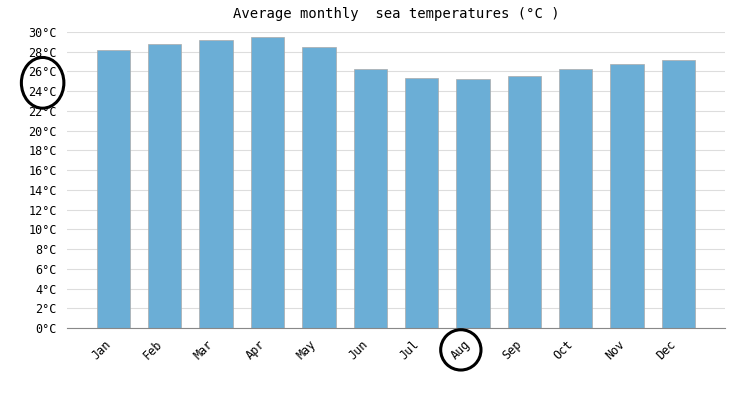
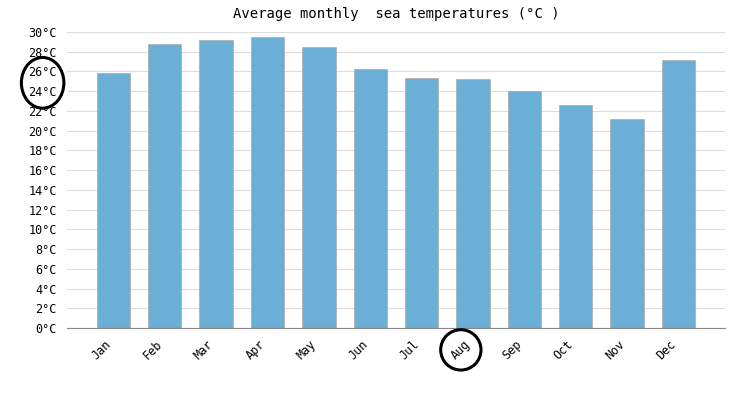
Jan: 28.2°C -> 25.8°C
Sep: 25.5°C -> 24.0°C
Oct: 26.2°C -> 22.6°C
Nov: 26.8°C -> 21.2°C
